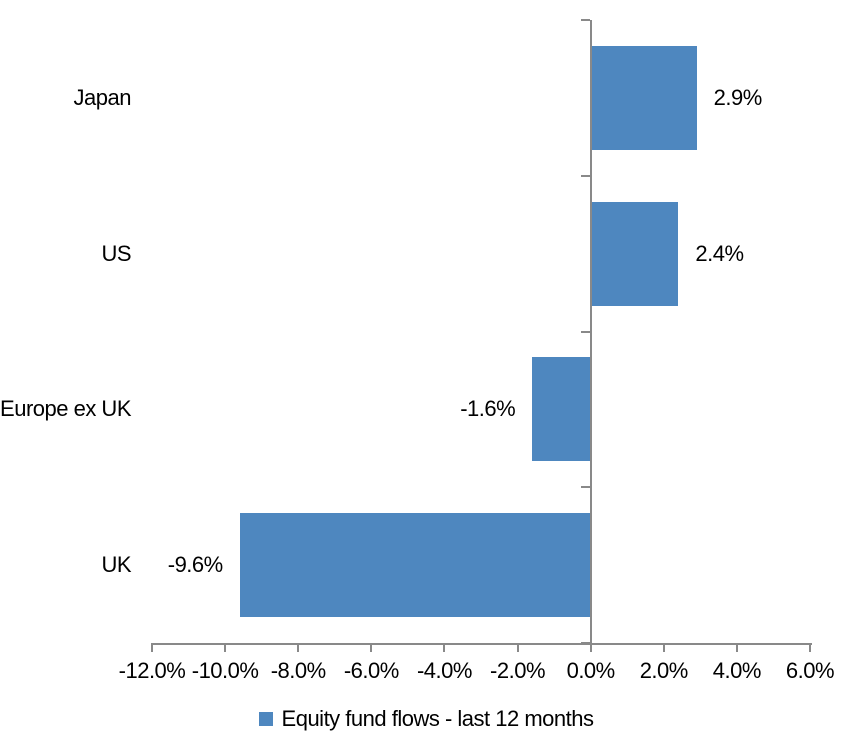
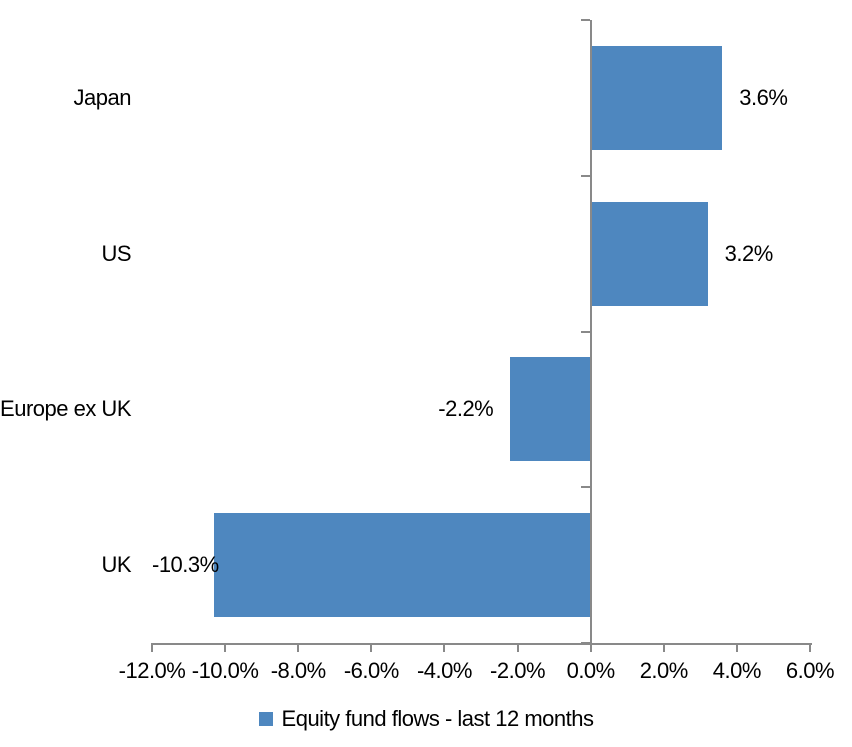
Japan: 2.9% -> 3.6%
US: 2.4% -> 3.2%
Europe ex UK: -1.6% -> -2.2%
UK: -9.6% -> -10.3%
